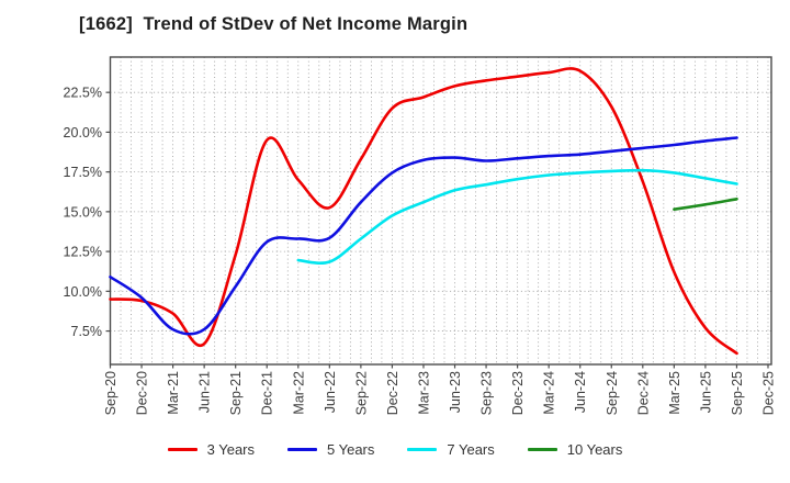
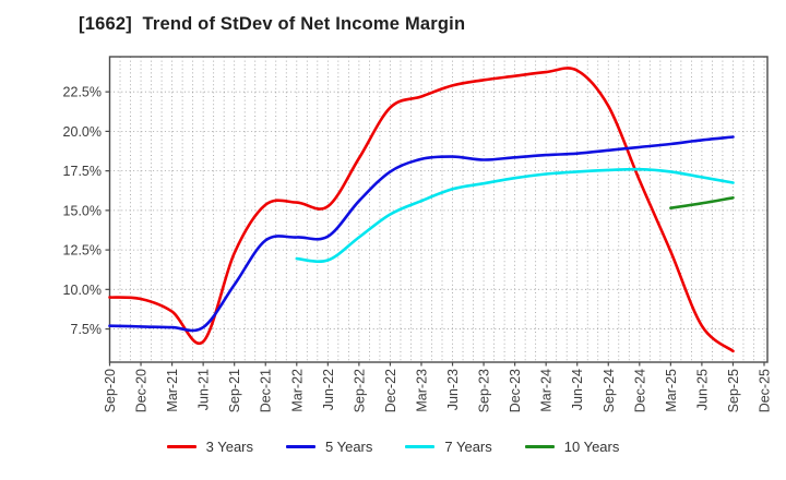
5 Years/Sep-20: 10.9% -> 7.7%
5 Years/Dec-20: 9.6% -> 7.7%
3 Years/Dec-21: 19.5% -> 15.3%
3 Years/Mar-22: 17.0% -> 15.5%
3 Years/Mar-25: 11.2% -> 12.4%
